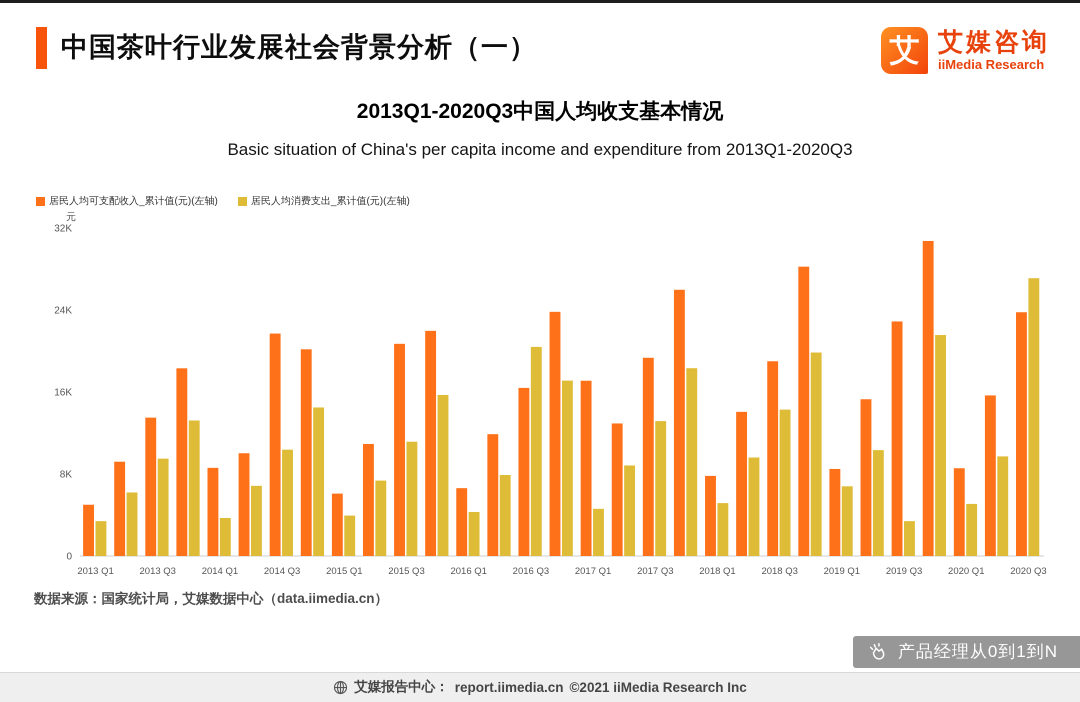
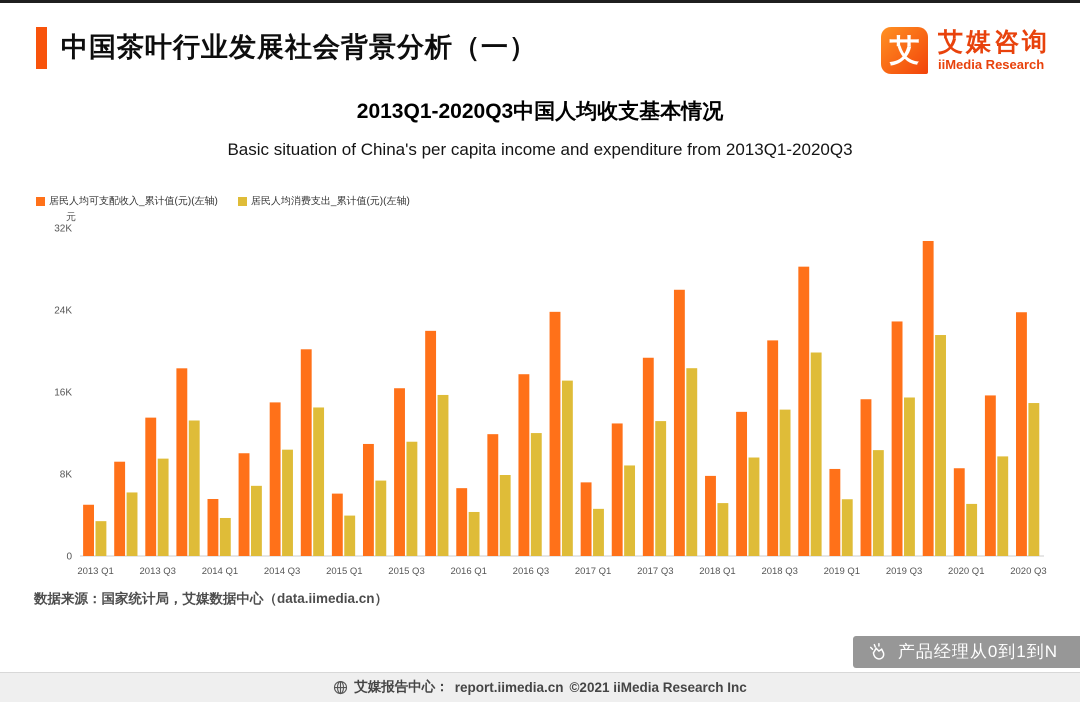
居民人均可支配收入_累计值(元)(左轴)/2014 Q1: 8.6K -> 5.6K
居民人均可支配收入_累计值(元)(左轴)/2014 Q3: 21.7K -> 15.0K
居民人均可支配收入_累计值(元)(左轴)/2015 Q3: 20.7K -> 16.4K
居民人均可支配收入_累计值(元)(左轴)/2016 Q3: 16.4K -> 17.7K
居民人均消费支出_累计值(元)(左轴)/2016 Q3: 20.4K -> 12.0K
居民人均可支配收入_累计值(元)(左轴)/2017 Q1: 17.1K -> 7.2K
居民人均可支配收入_累计值(元)(左轴)/2018 Q3: 19.0K -> 21.0K
居民人均消费支出_累计值(元)(左轴)/2019 Q1: 6.8K -> 5.5K
居民人均消费支出_累计值(元)(左轴)/2019 Q3: 3.4K -> 15.5K
居民人均消费支出_累计值(元)(左轴)/2020 Q3: 27.1K -> 14.9K
